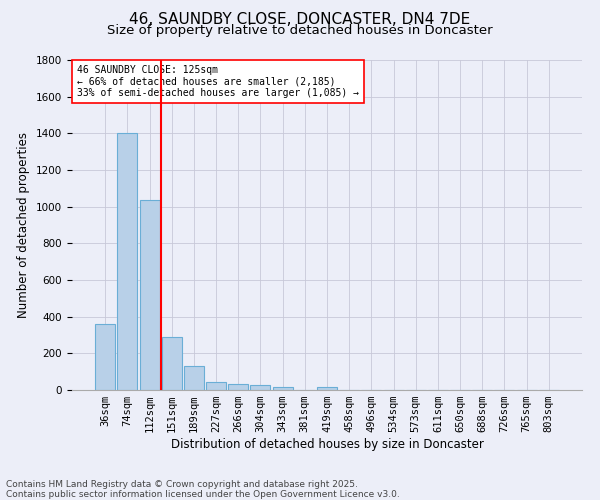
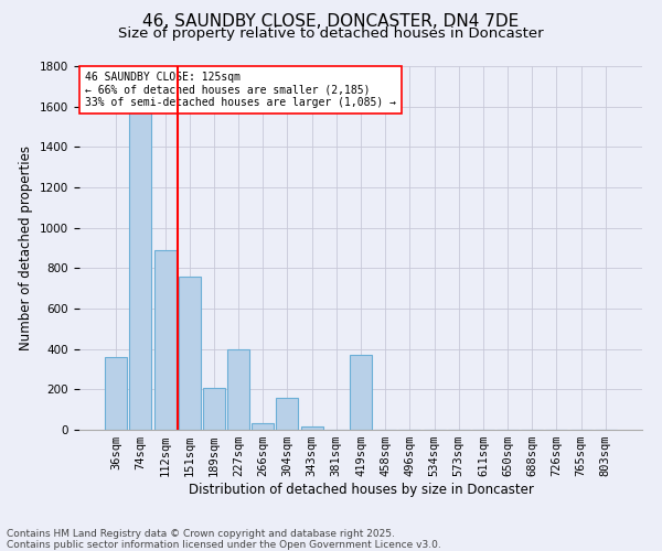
74sqm: 1400 -> 1580
112sqm: 1040 -> 890
151sqm: 290 -> 760
189sqm: 130 -> 210
227sqm: 40 -> 400
304sqm: 20 -> 160
419sqm: 20 -> 370
